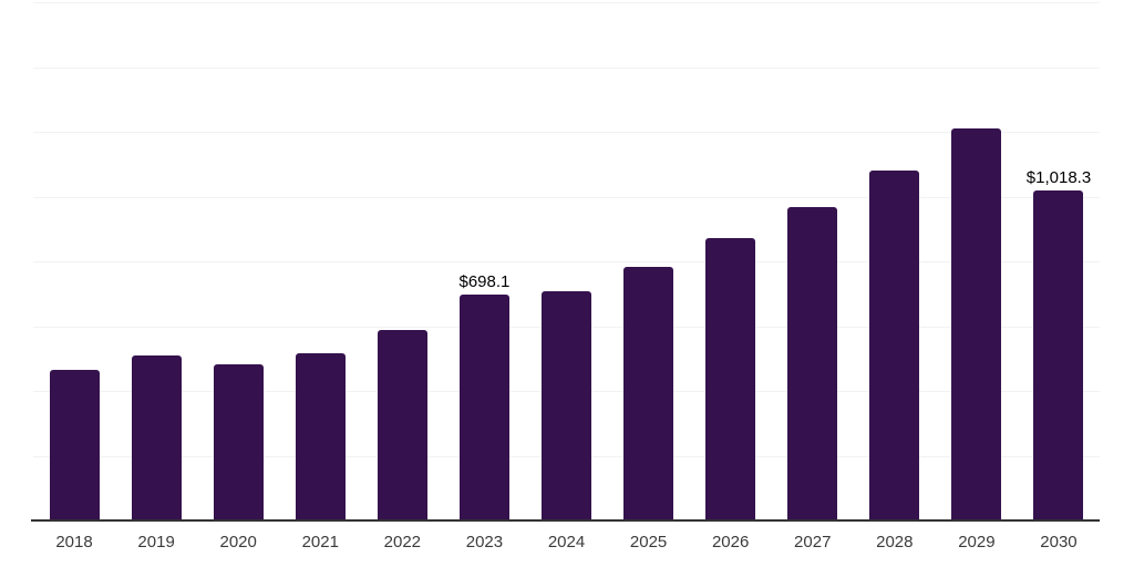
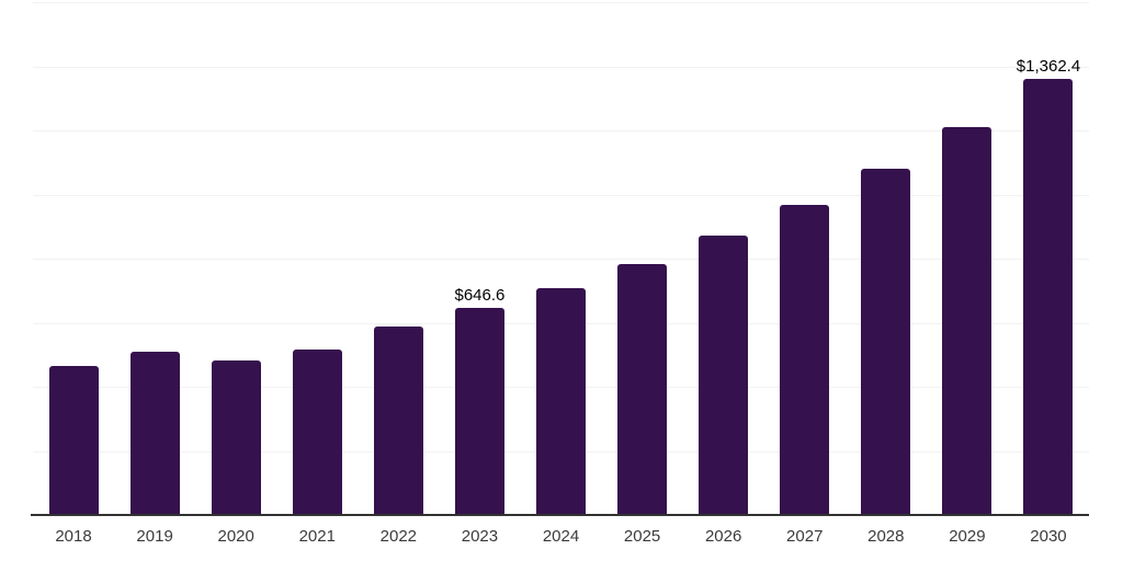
2023: $698.1 -> $646.6
2030: $1,018.3 -> $1,362.4
